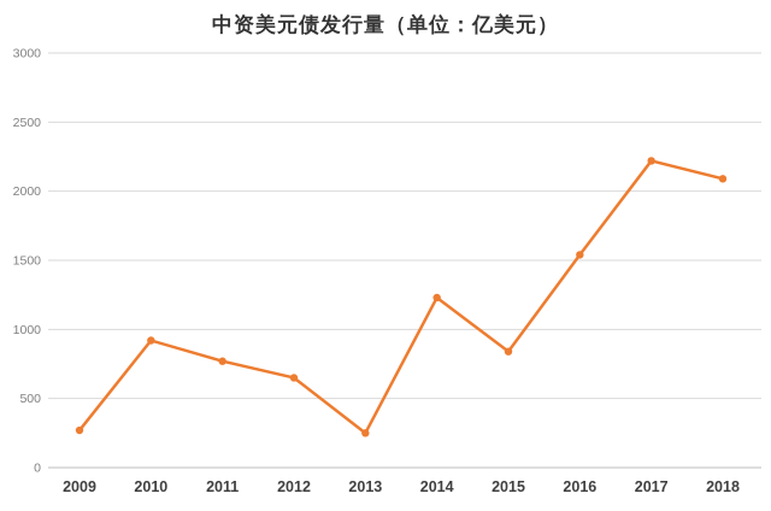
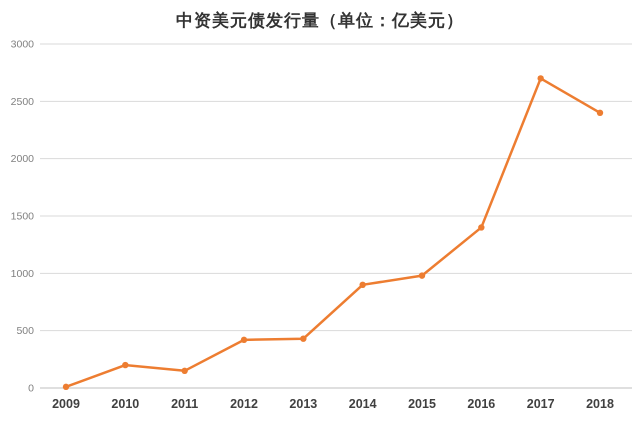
2009: 270 -> 10
2010: 920 -> 200
2011: 770 -> 150
2012: 650 -> 420
2013: 250 -> 430
2014: 1230 -> 900
2015: 840 -> 980
2016: 1540 -> 1400
2017: 2220 -> 2700
2018: 2090 -> 2400
